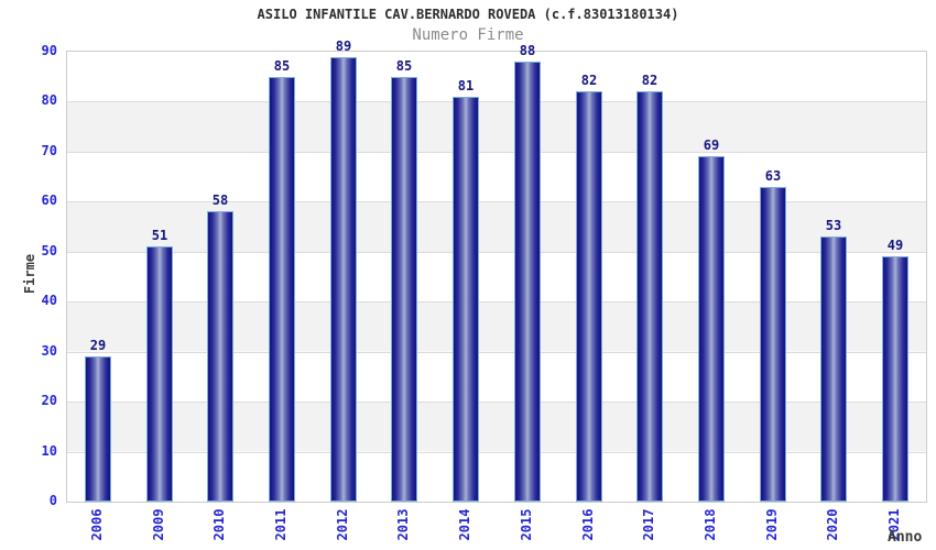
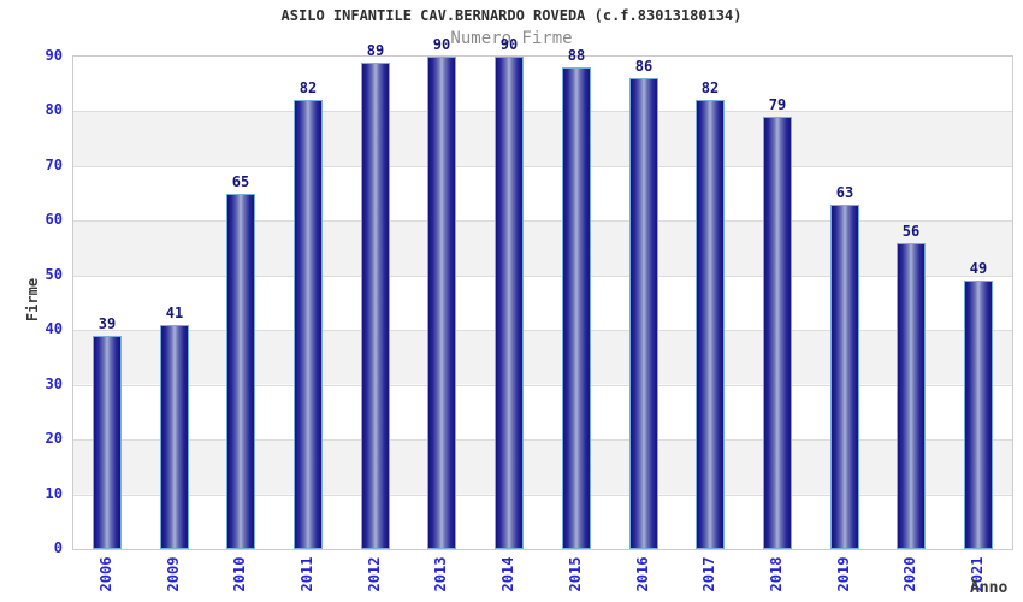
2006: 29 -> 39
2009: 51 -> 41
2010: 58 -> 65
2011: 85 -> 82
2013: 85 -> 90
2014: 81 -> 90
2016: 82 -> 86
2018: 69 -> 79
2020: 53 -> 56
